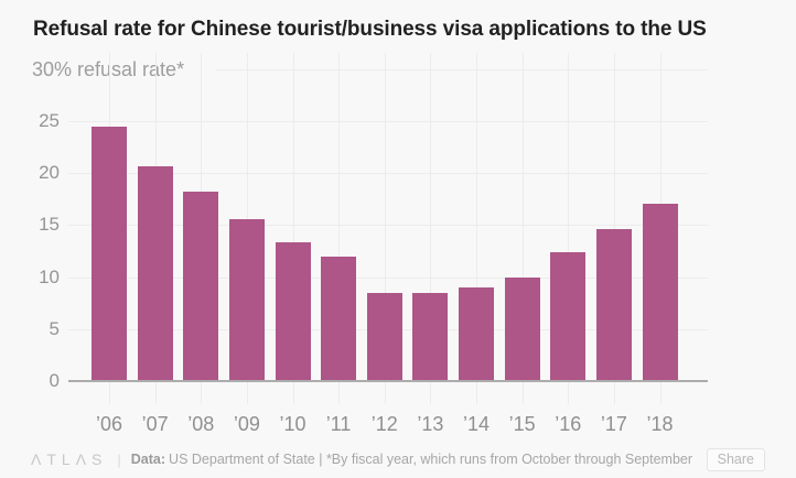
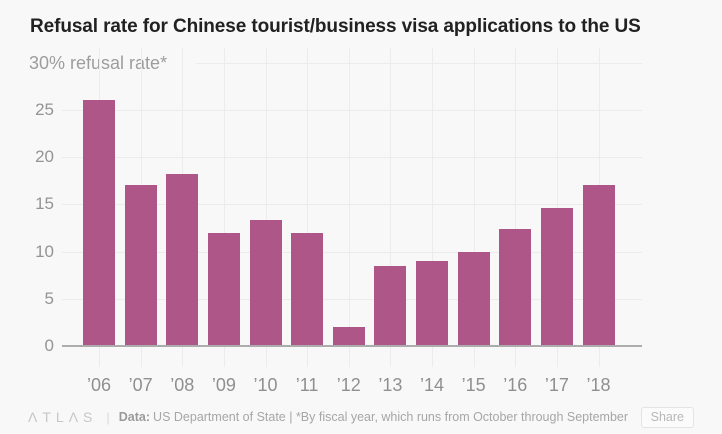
’06: 24 -> 26
’07: 21 -> 17
’09: 16 -> 12
’12: 8 -> 2
